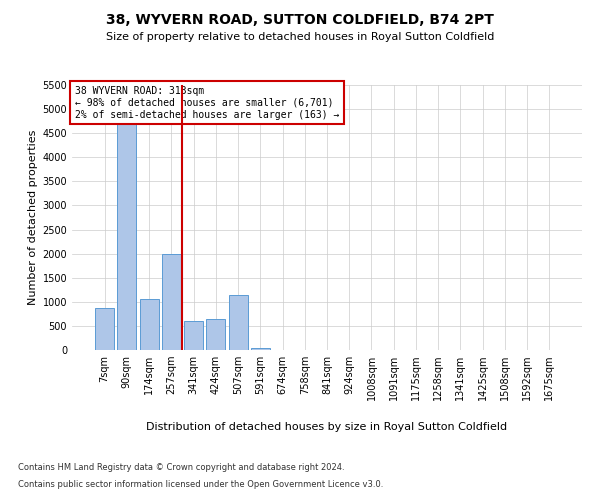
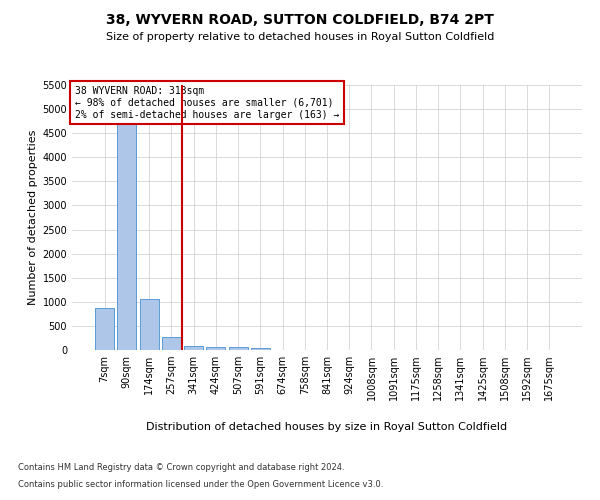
257sqm: 2000 -> 270
341sqm: 600 -> 90
424sqm: 650 -> 70
507sqm: 1150 -> 60
